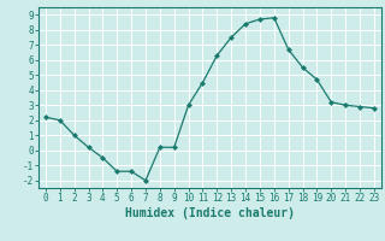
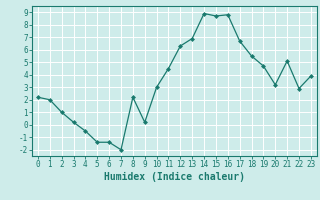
8: 0.2 -> 2.2
13: 7.5 -> 6.9
14: 8.4 -> 8.9
21: 3.0 -> 5.1
23: 2.8 -> 3.9
